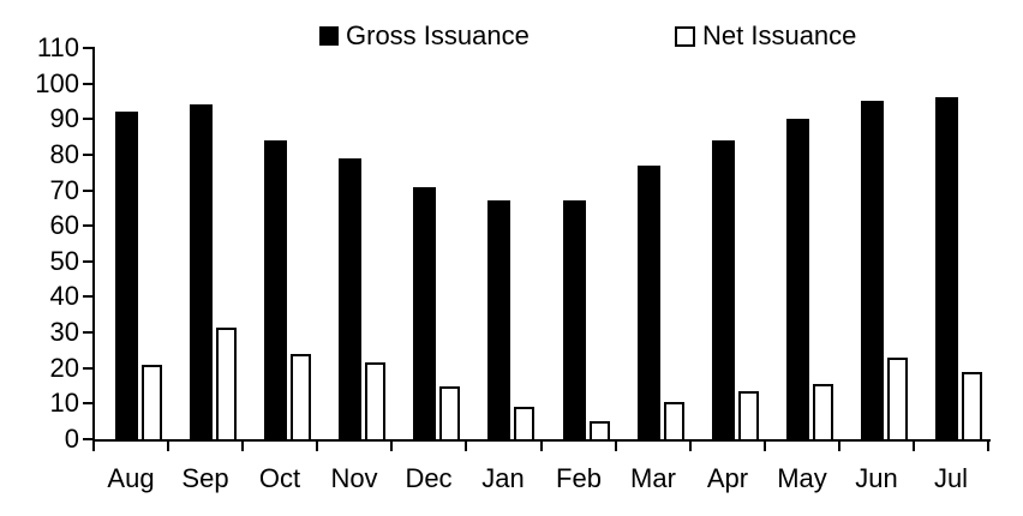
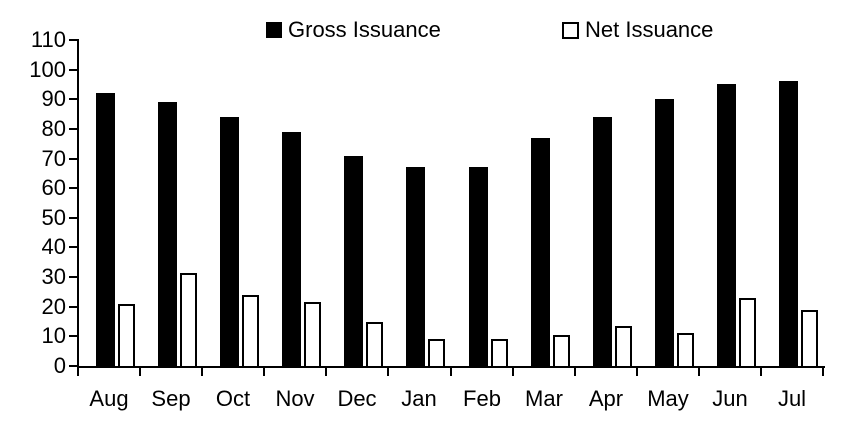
Gross Issuance/Sep: 94 -> 89
Net Issuance/Feb: 5 -> 9
Net Issuance/May: 16 -> 11
